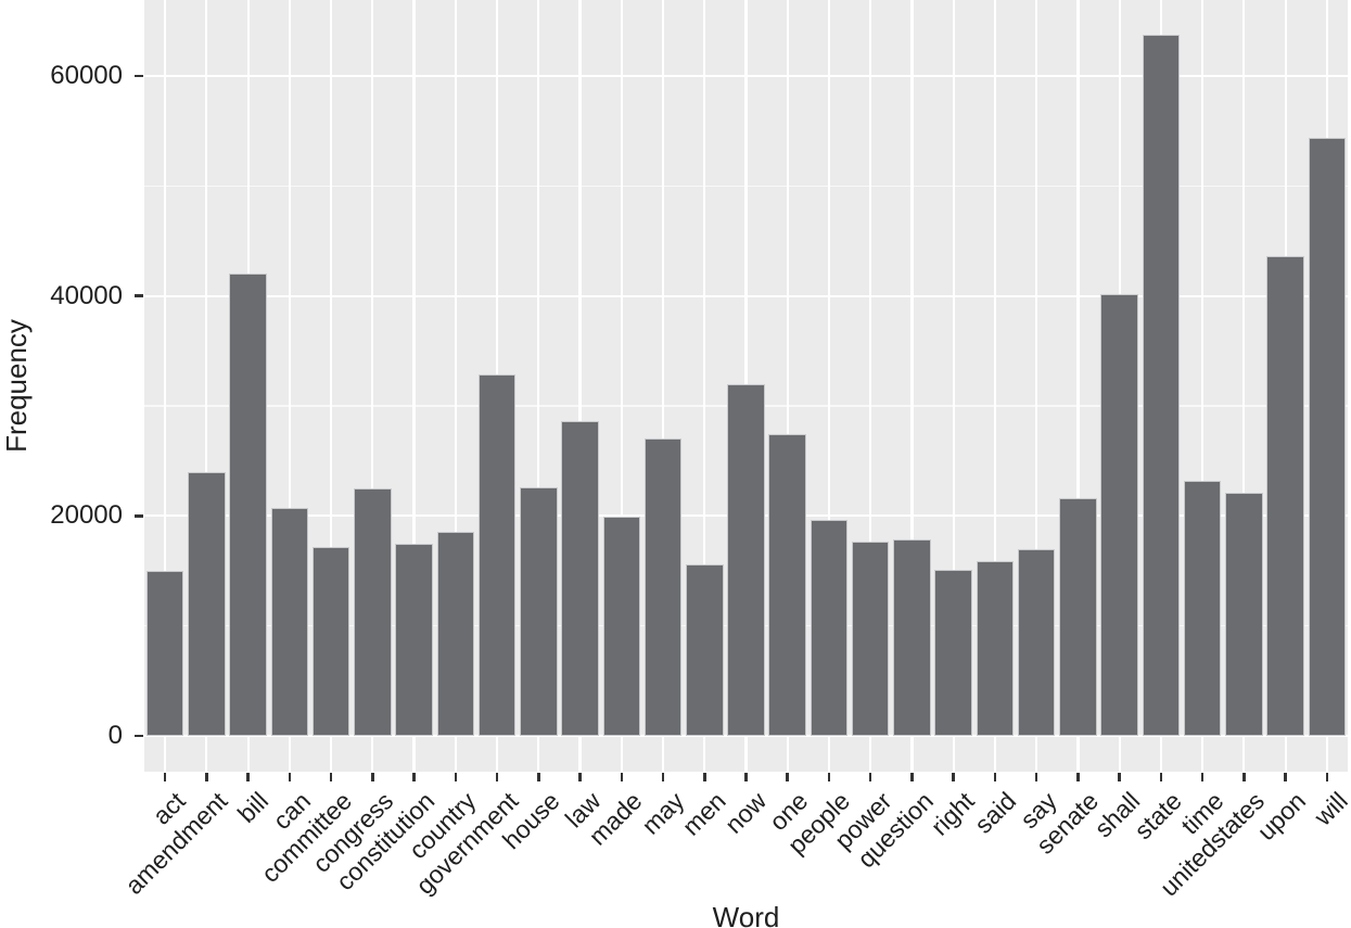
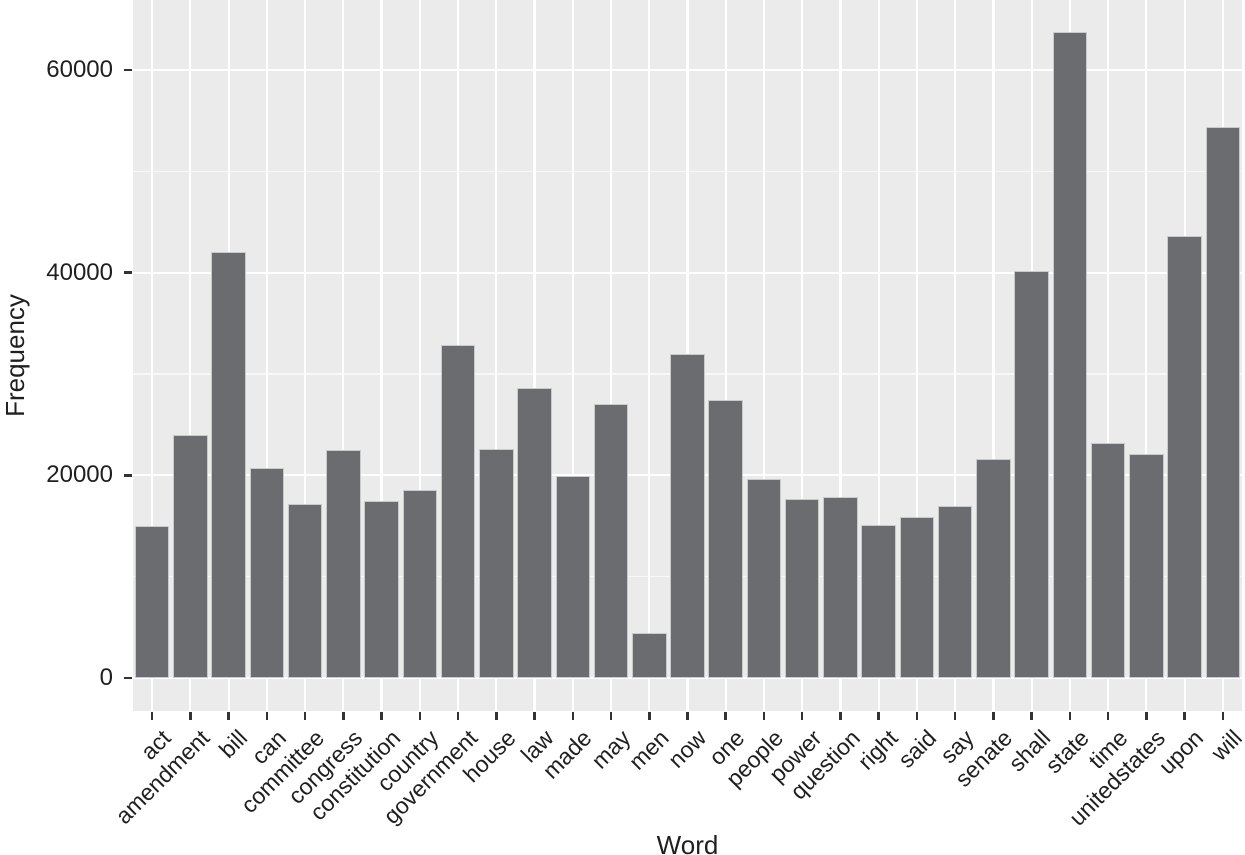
men: 15600 -> 4400
